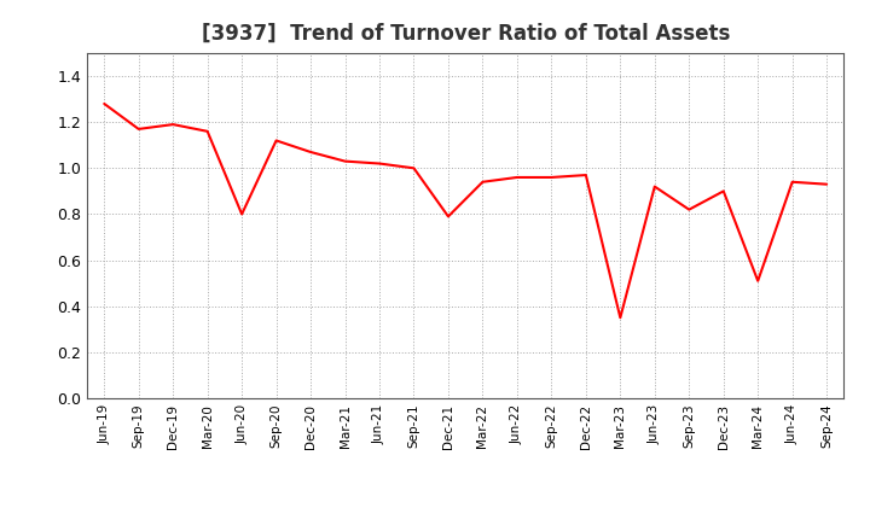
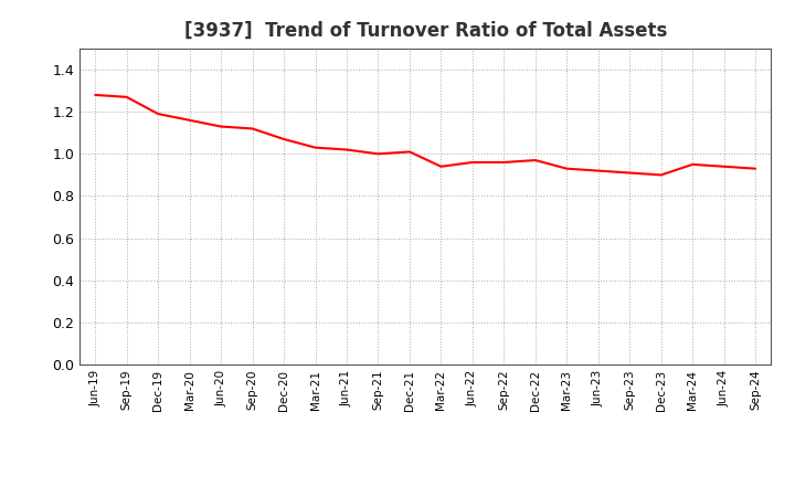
Sep-19: 1.17 -> 1.27
Jun-20: 0.80 -> 1.13
Dec-21: 0.79 -> 1.01
Mar-23: 0.35 -> 0.93
Sep-23: 0.82 -> 0.91
Mar-24: 0.51 -> 0.95
